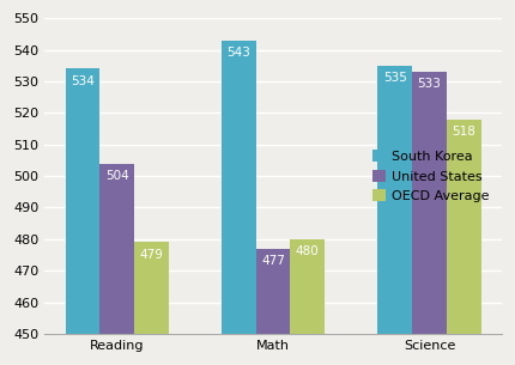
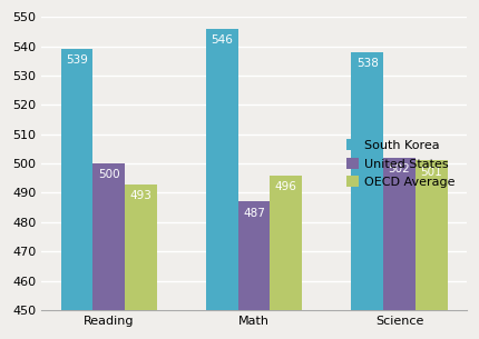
South Korea/Reading: 534 -> 539
United States/Reading: 504 -> 500
OECD Average/Reading: 479 -> 493
South Korea/Math: 543 -> 546
United States/Math: 477 -> 487
OECD Average/Math: 480 -> 496
South Korea/Science: 535 -> 538
United States/Science: 533 -> 502
OECD Average/Science: 518 -> 501
